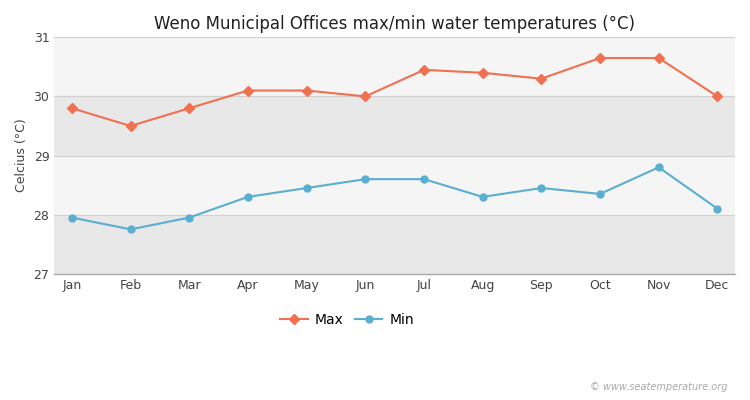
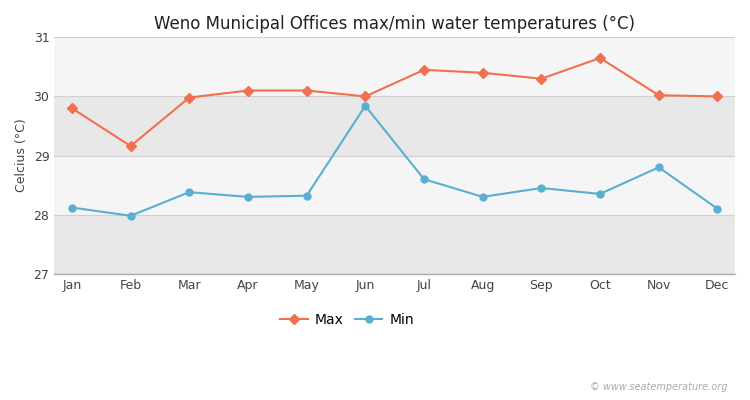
Min/Jan: 27.95 -> 28.12
Max/Feb: 29.50 -> 29.16
Min/Feb: 27.75 -> 27.98
Max/Mar: 29.80 -> 29.98
Min/Mar: 27.95 -> 28.38
Min/May: 28.45 -> 28.32
Min/Jun: 28.60 -> 29.84
Max/Nov: 30.65 -> 30.02
